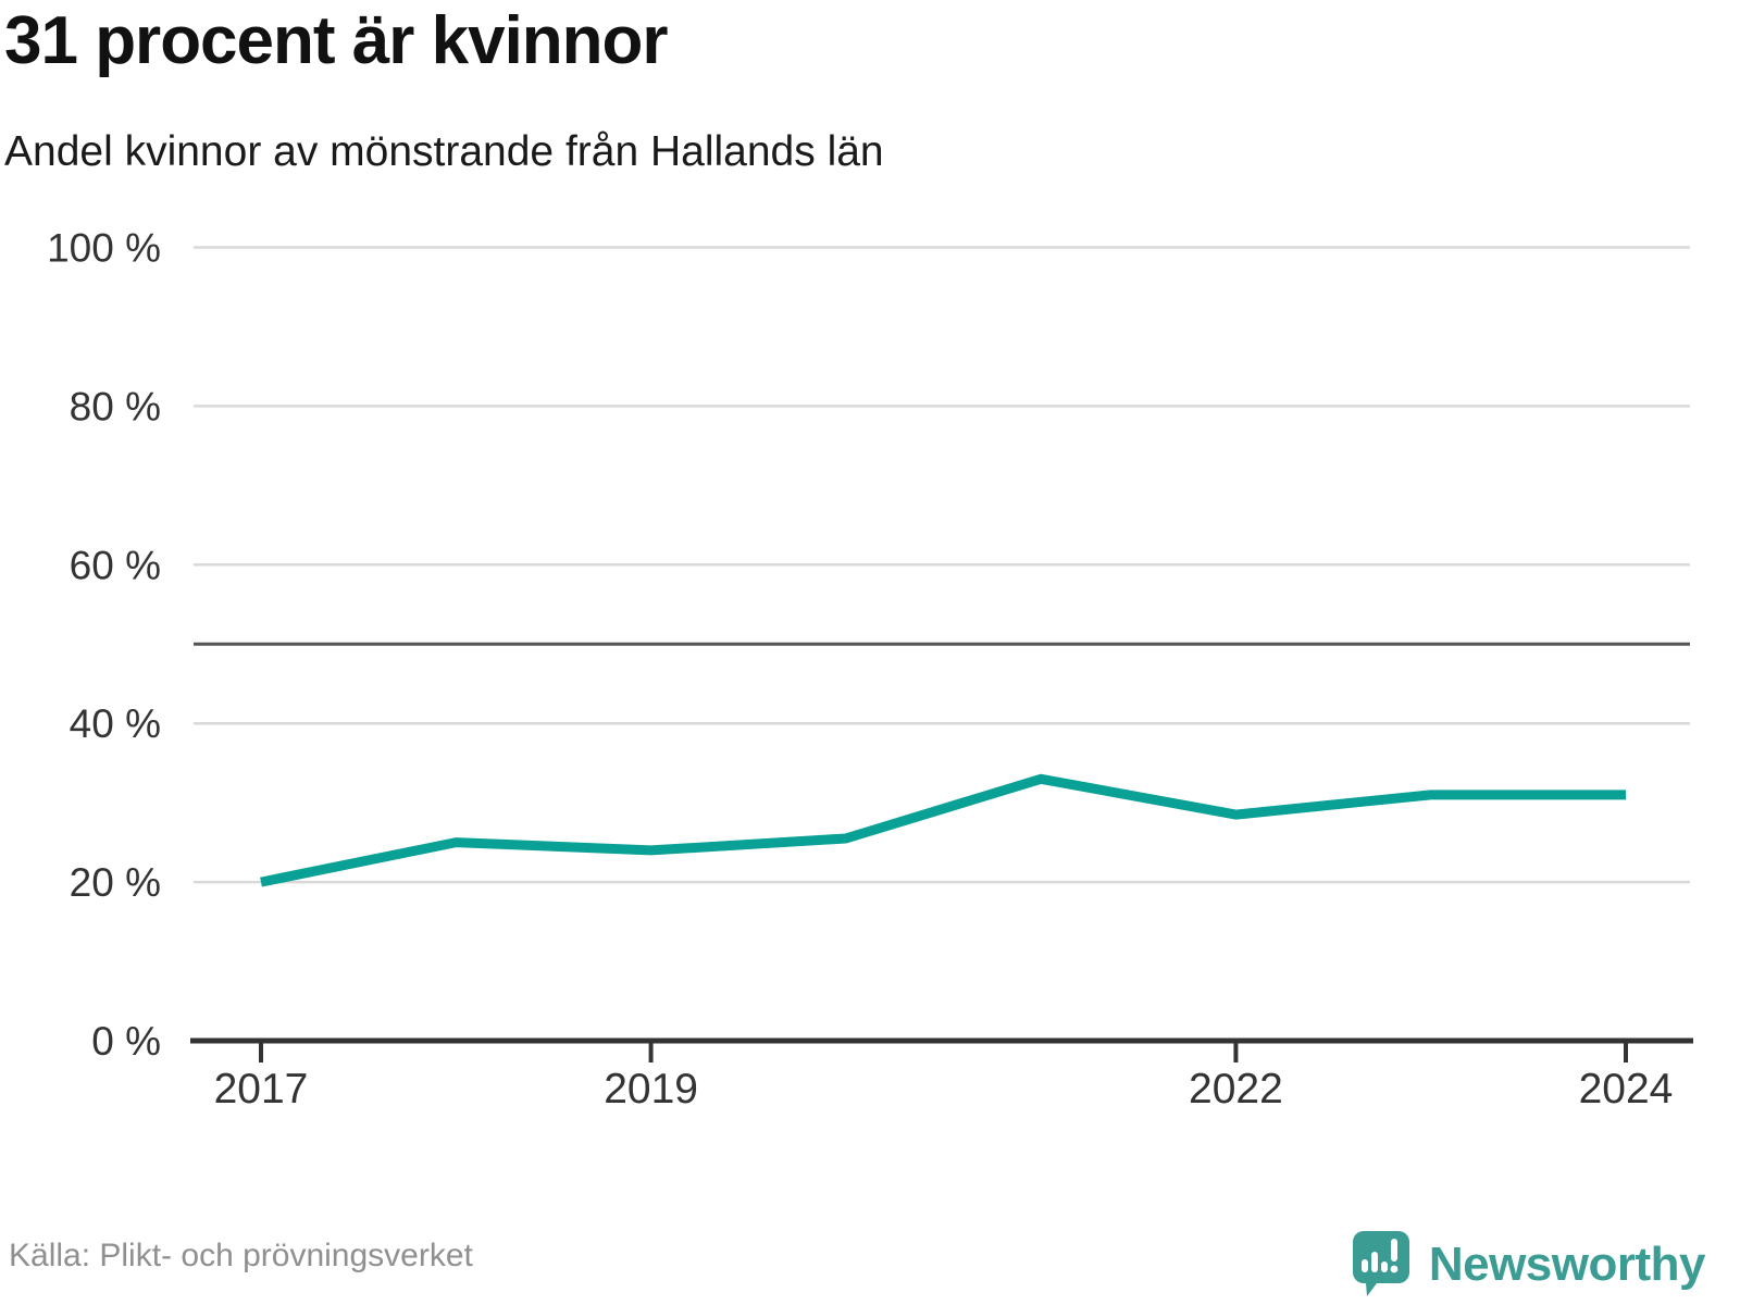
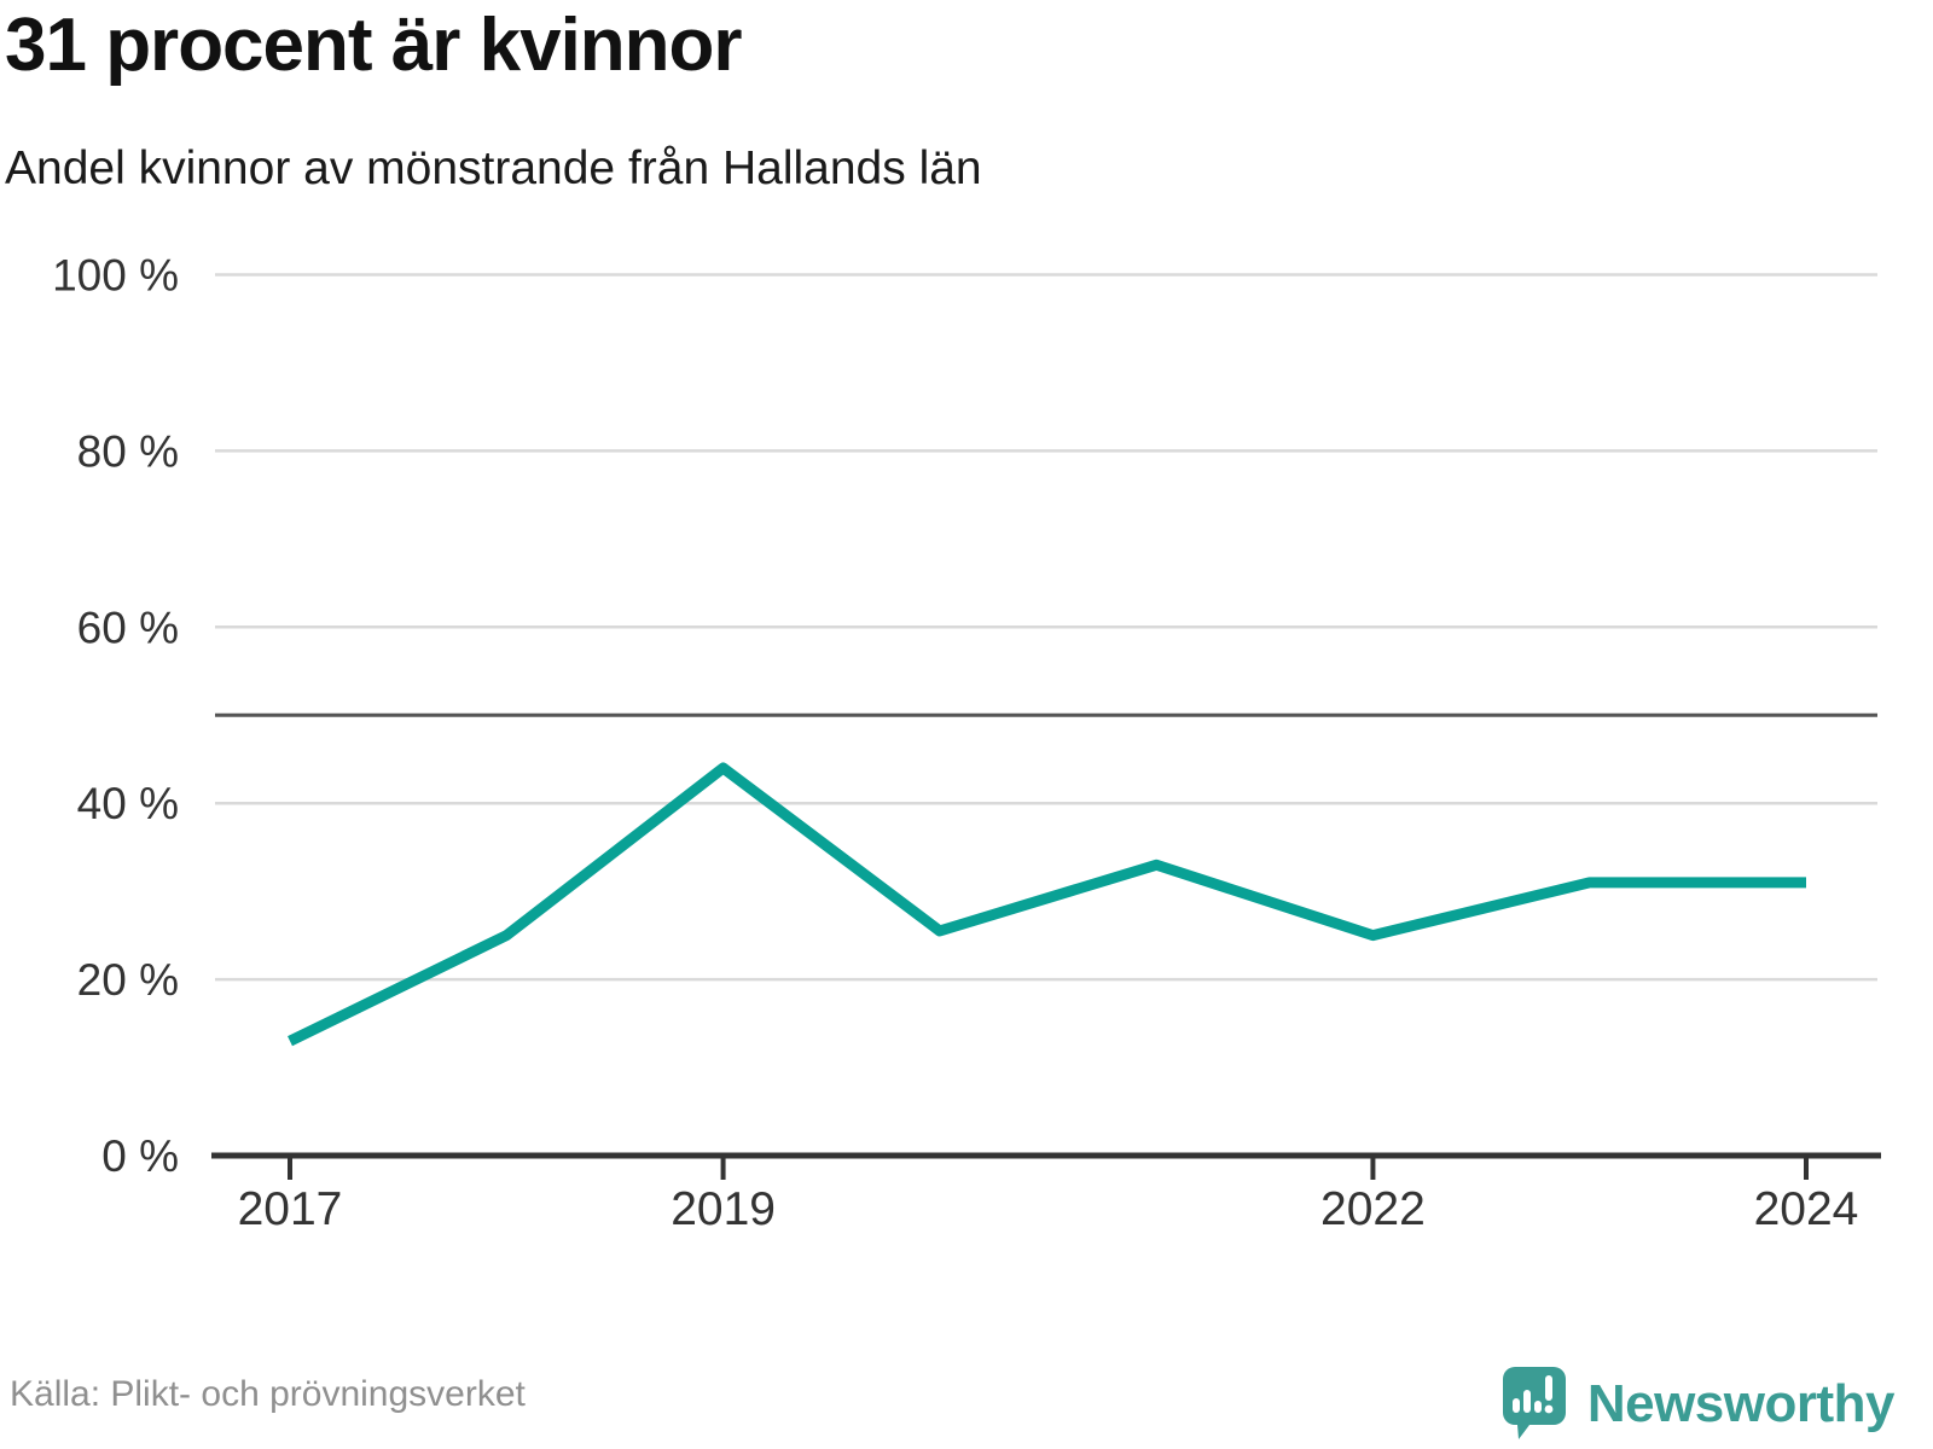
2017: 20% -> 13%
2019: 24% -> 44%
2022: 28% -> 25%
